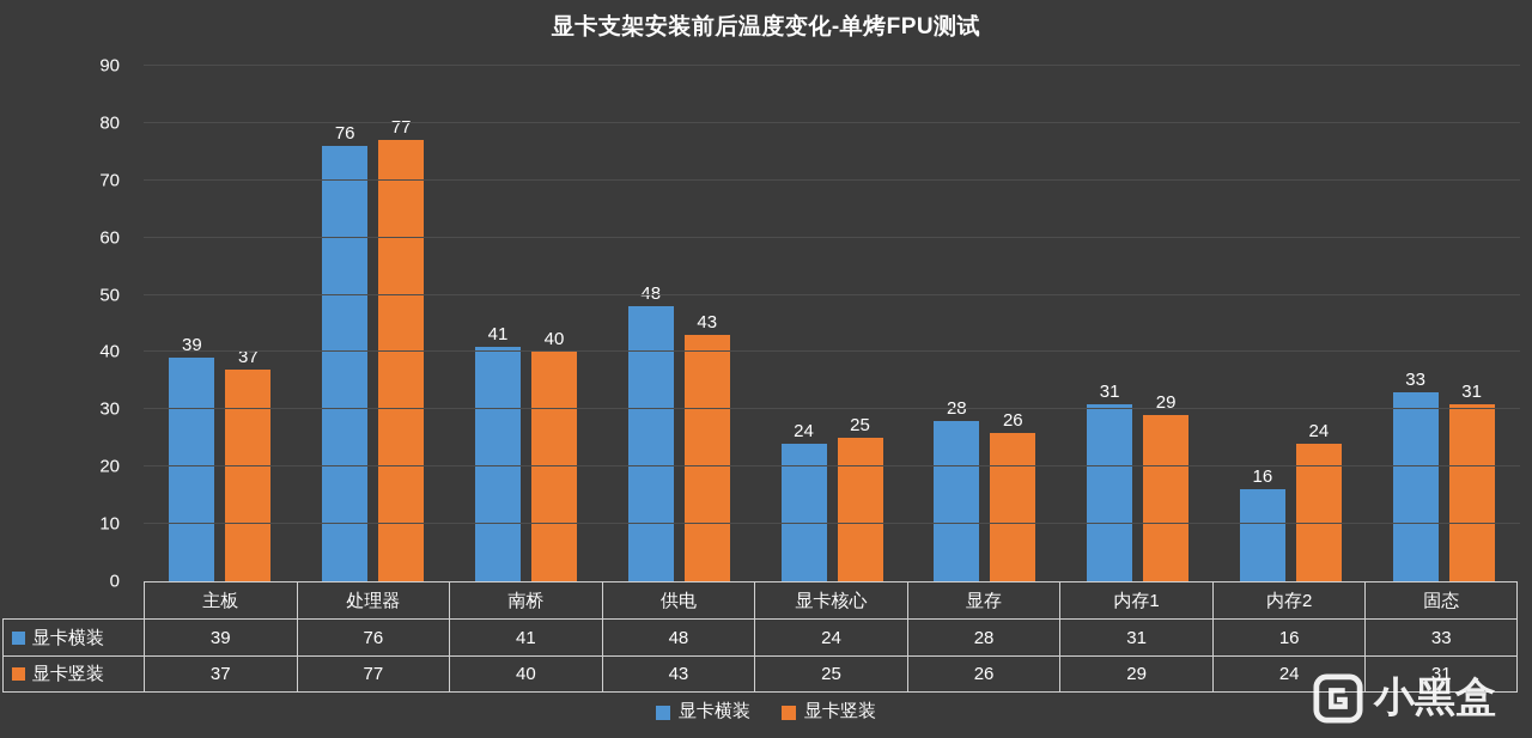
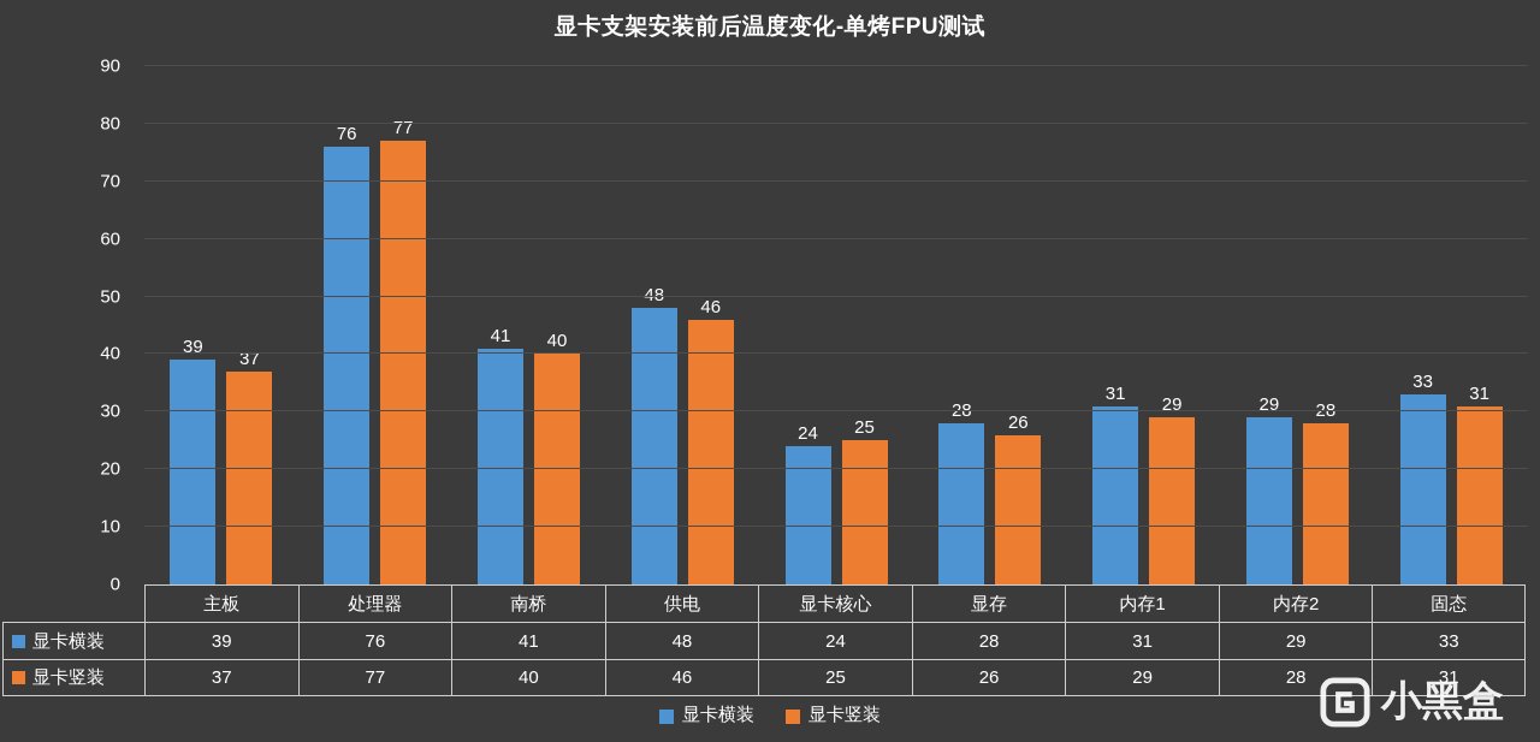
显卡竖装/供电: 43 -> 46
显卡横装/内存2: 16 -> 29
显卡竖装/内存2: 24 -> 28
